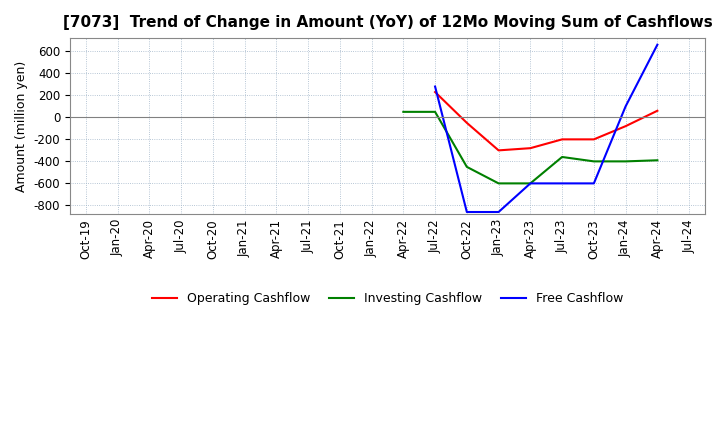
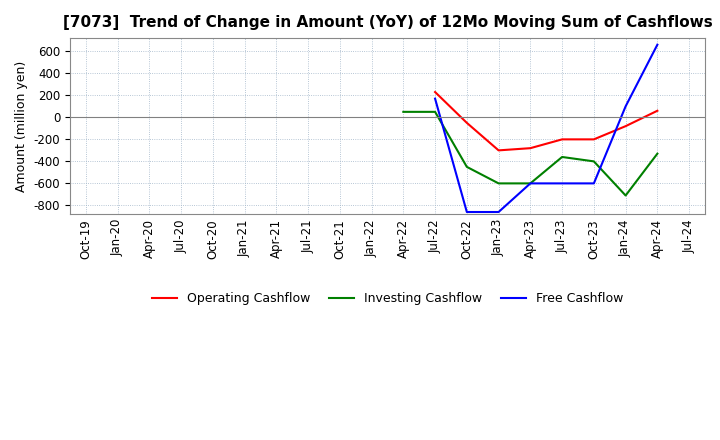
Free Cashflow/Jul-22: 280 -> 170
Investing Cashflow/Jan-24: -400 -> -710
Investing Cashflow/Apr-24: -390 -> -330
